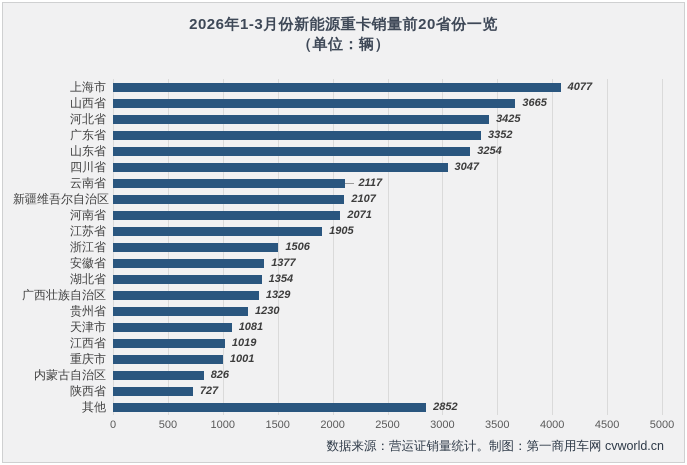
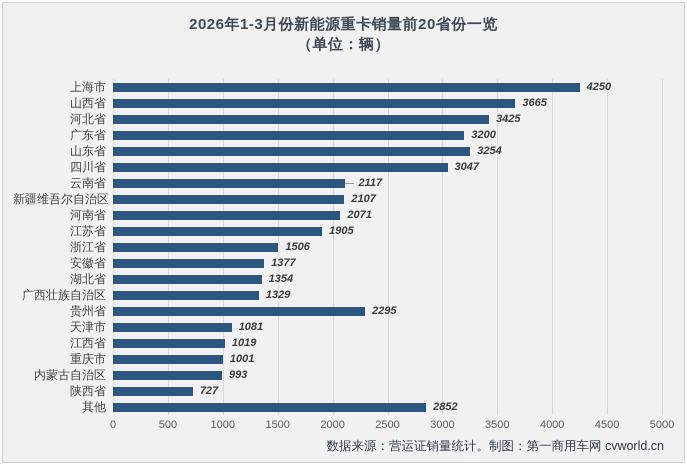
上海市: 4077 -> 4250
广东省: 3352 -> 3200
贵州省: 1230 -> 2295
内蒙古自治区: 826 -> 993
